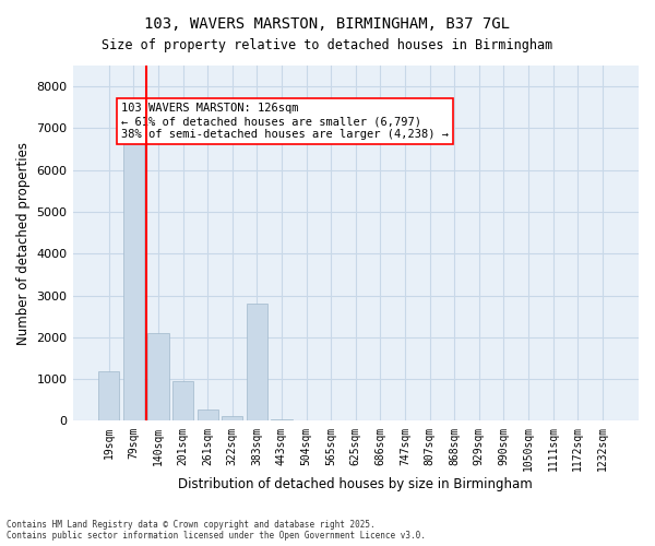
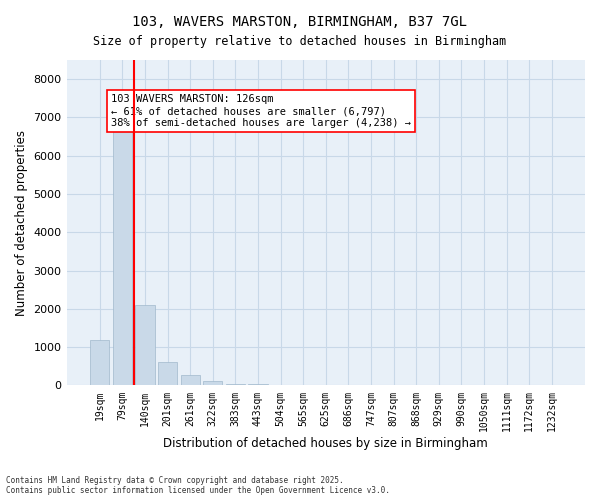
201sqm: 950 -> 620
383sqm: 2800 -> 50
